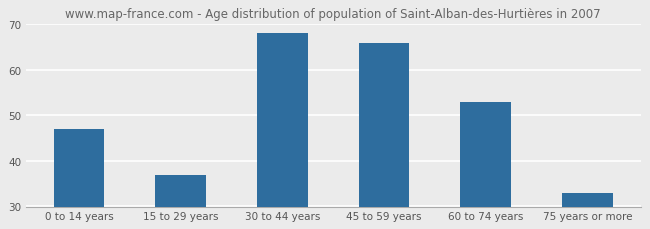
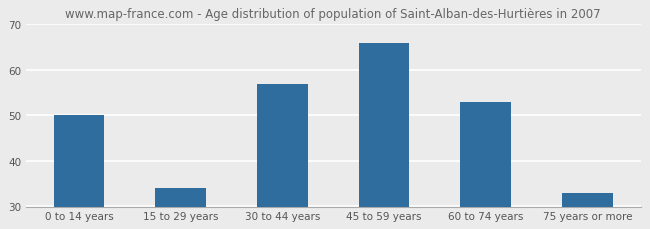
0 to 14 years: 47 -> 50
15 to 29 years: 37 -> 34
30 to 44 years: 68 -> 57
